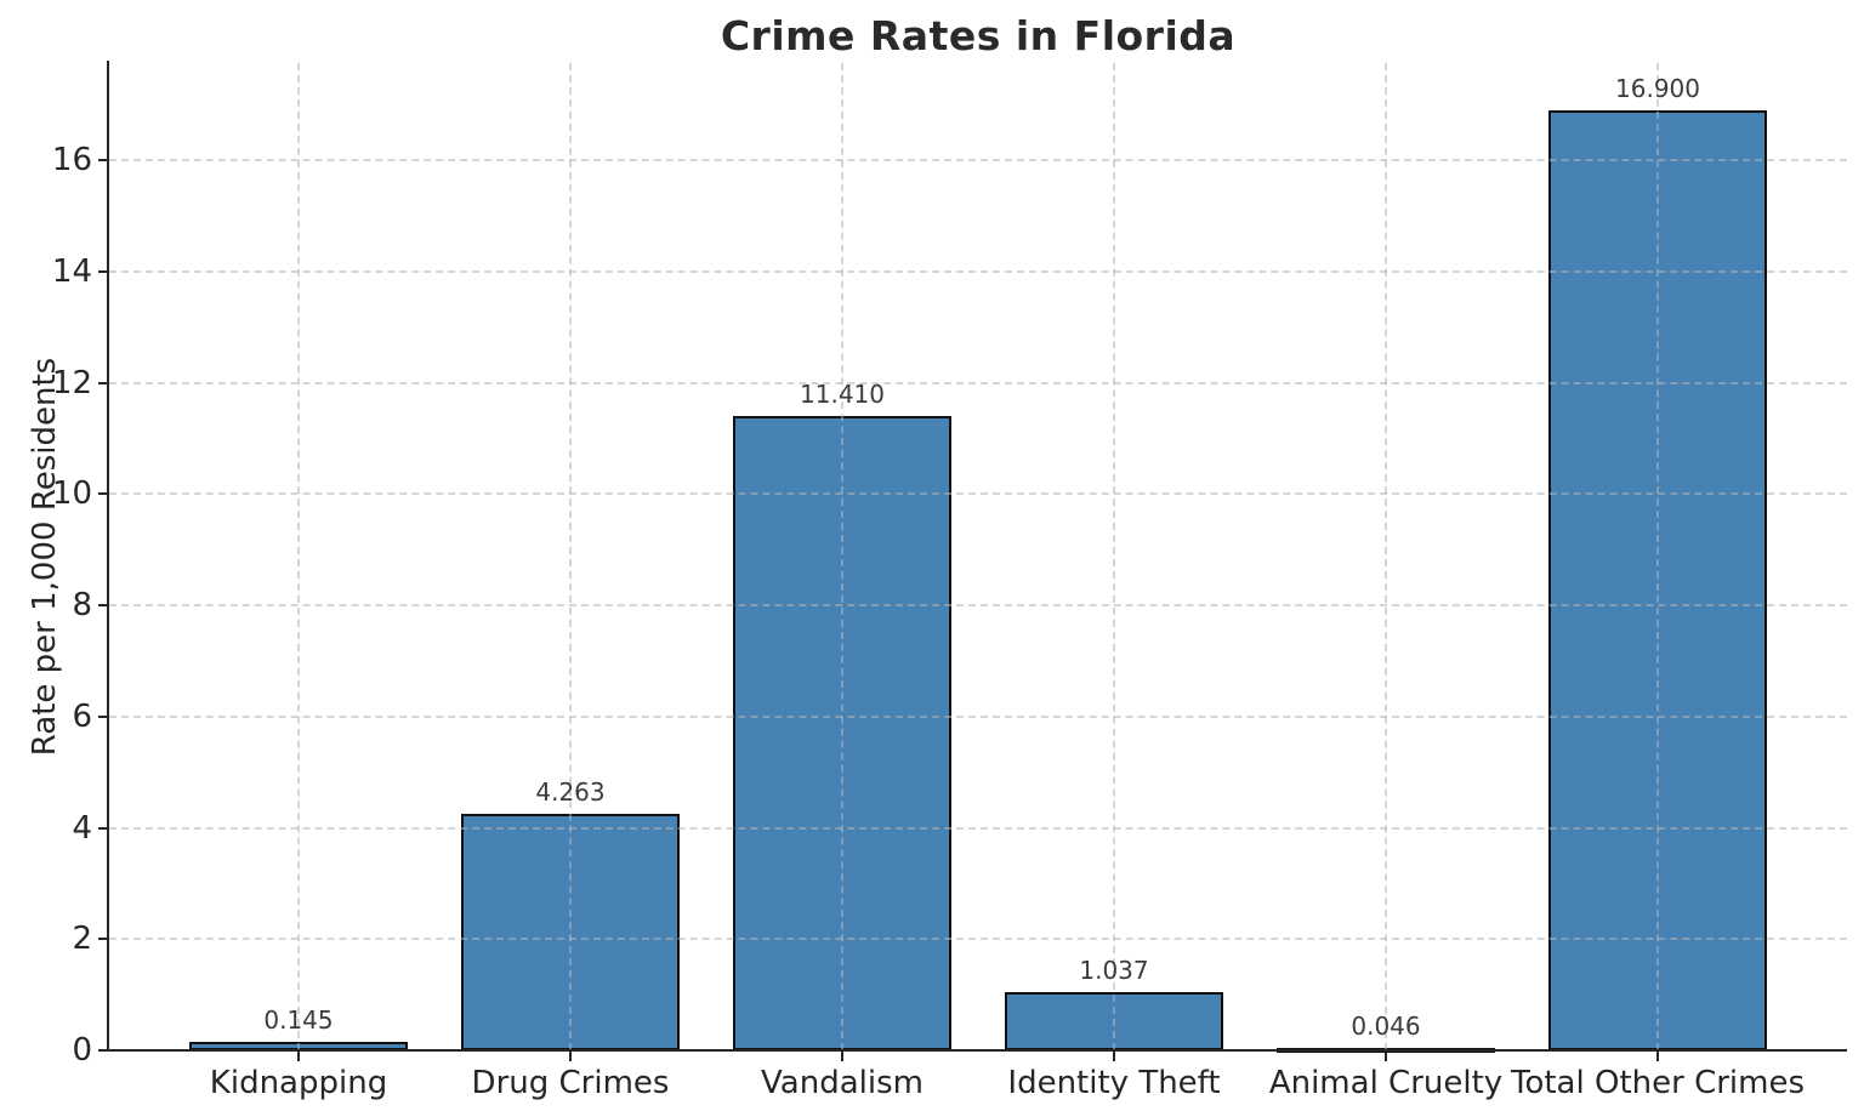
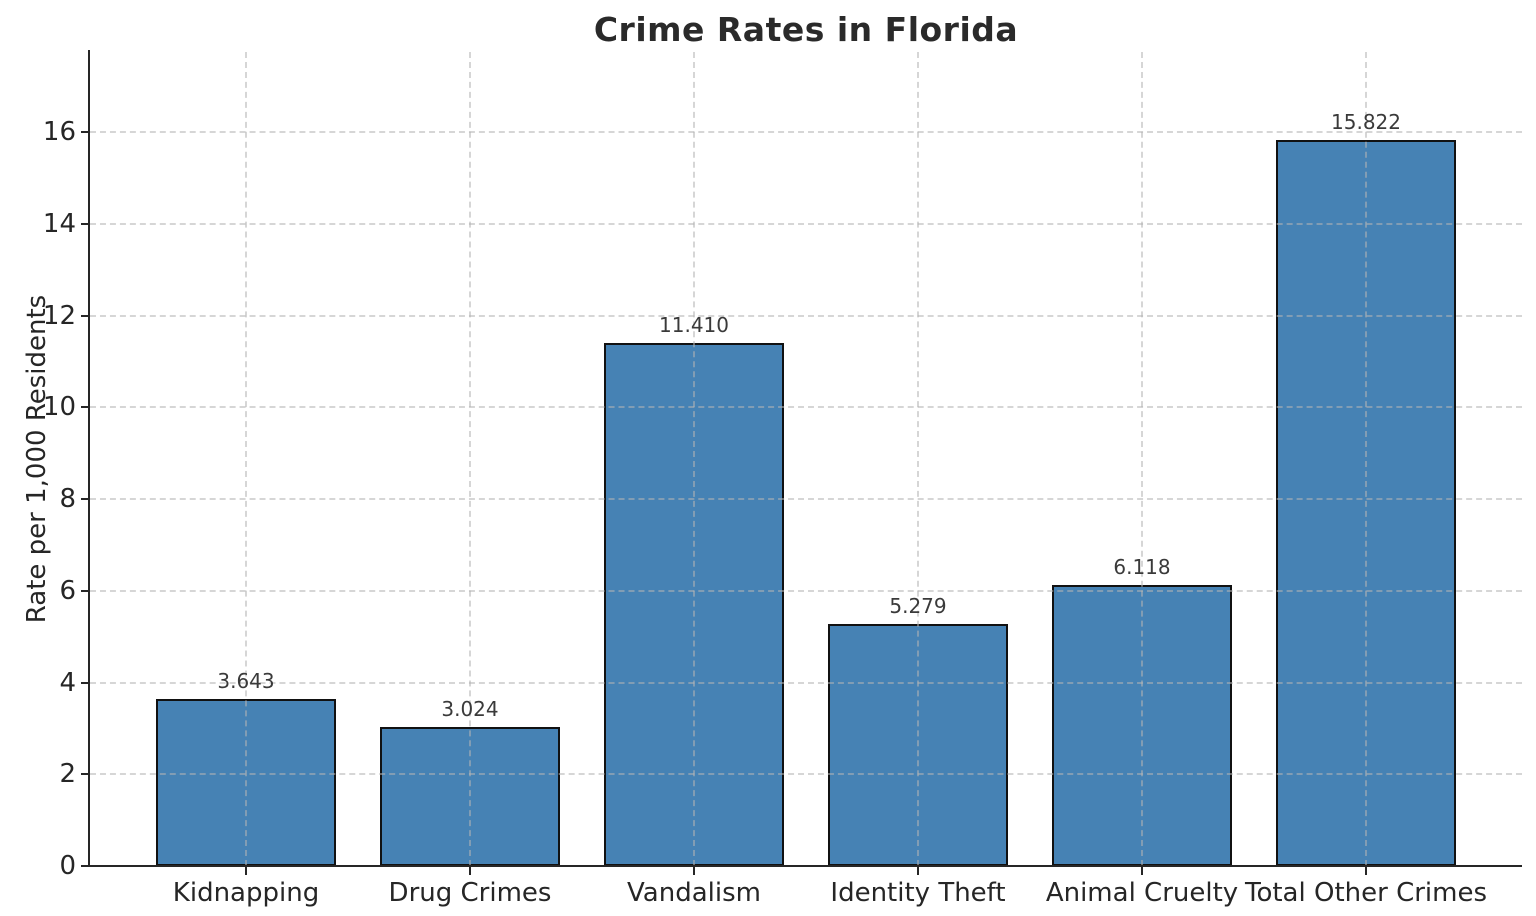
Kidnapping: 0.145 -> 3.643
Drug Crimes: 4.263 -> 3.024
Identity Theft: 1.037 -> 5.279
Animal Cruelty: 0.046 -> 6.118
Total Other Crimes: 16.900 -> 15.822
